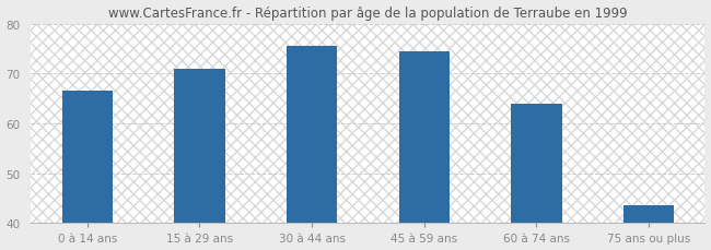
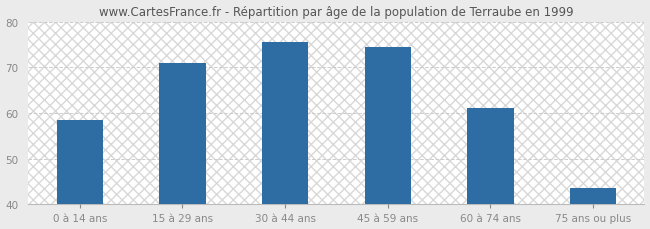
0 à 14 ans: 66.5 -> 58.5
60 à 74 ans: 64.0 -> 61.0
